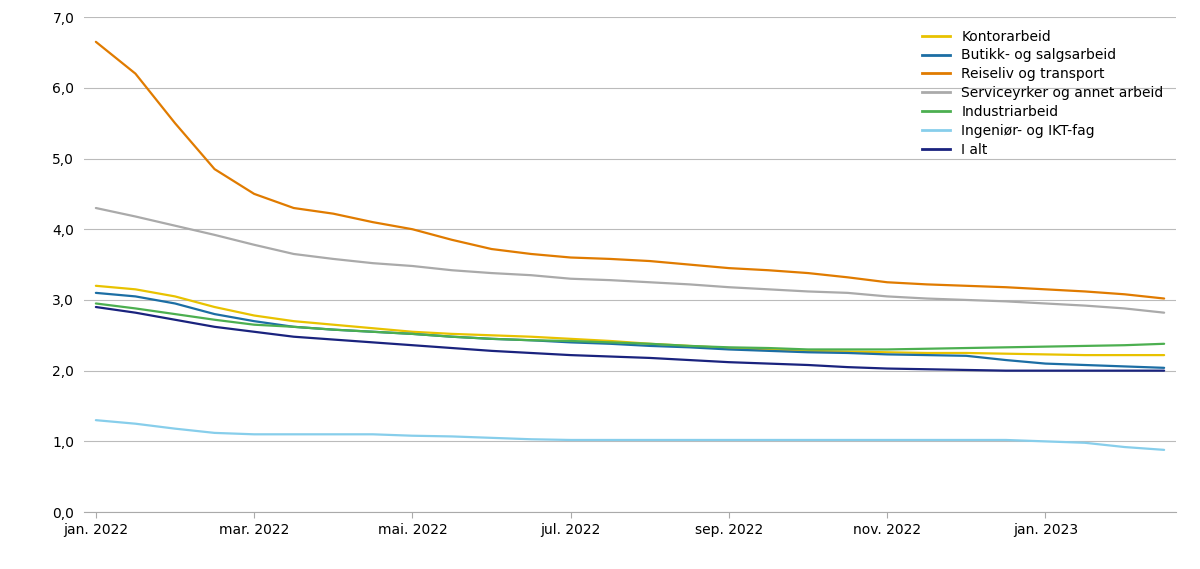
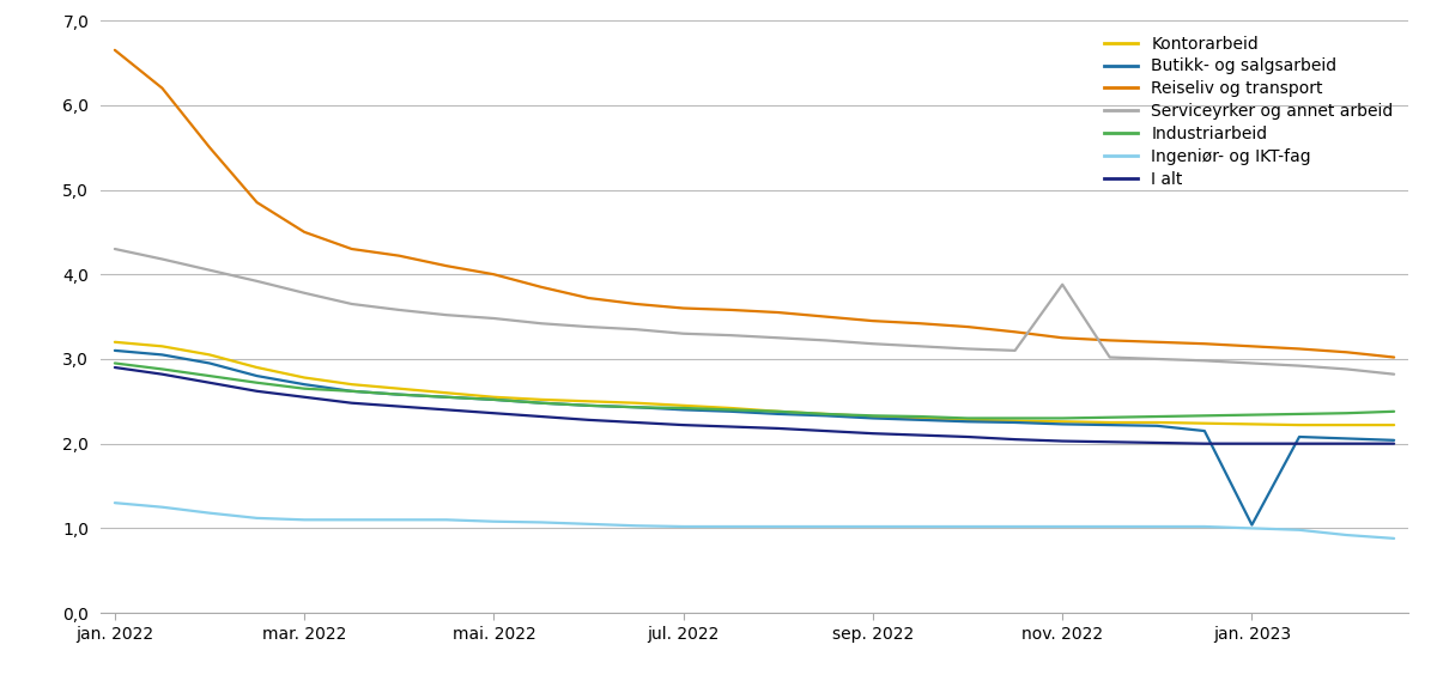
Serviceyrker og annet arbeid/nov. 2022: 3,05 -> 3,88
Butikk- og salgsarbeid/jan. 2023: 2,10 -> 1,04
